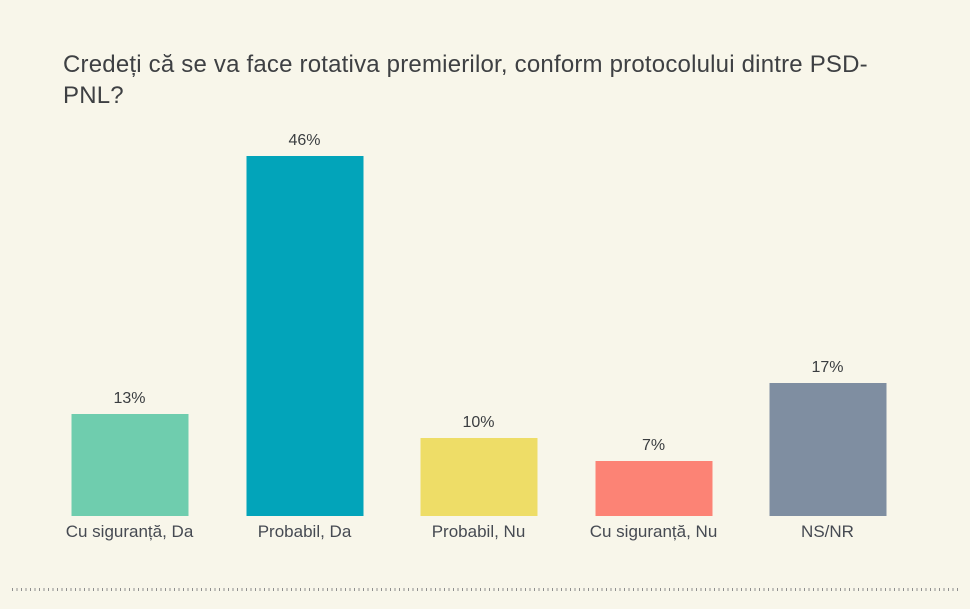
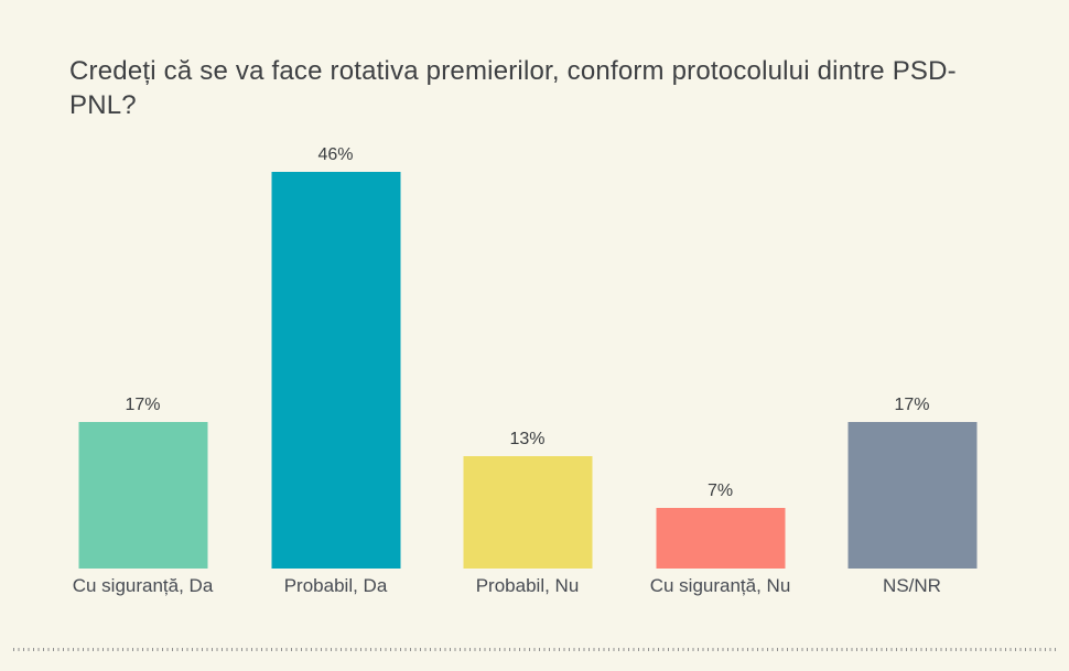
Cu siguranță, Da: 13% -> 17%
Probabil, Nu: 10% -> 13%
